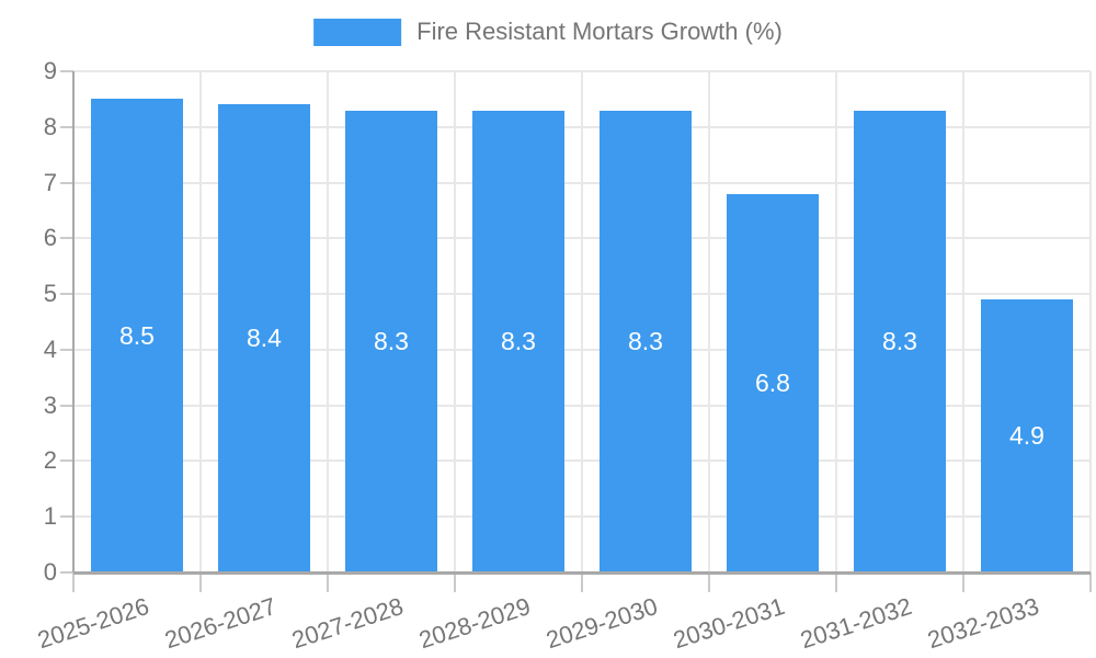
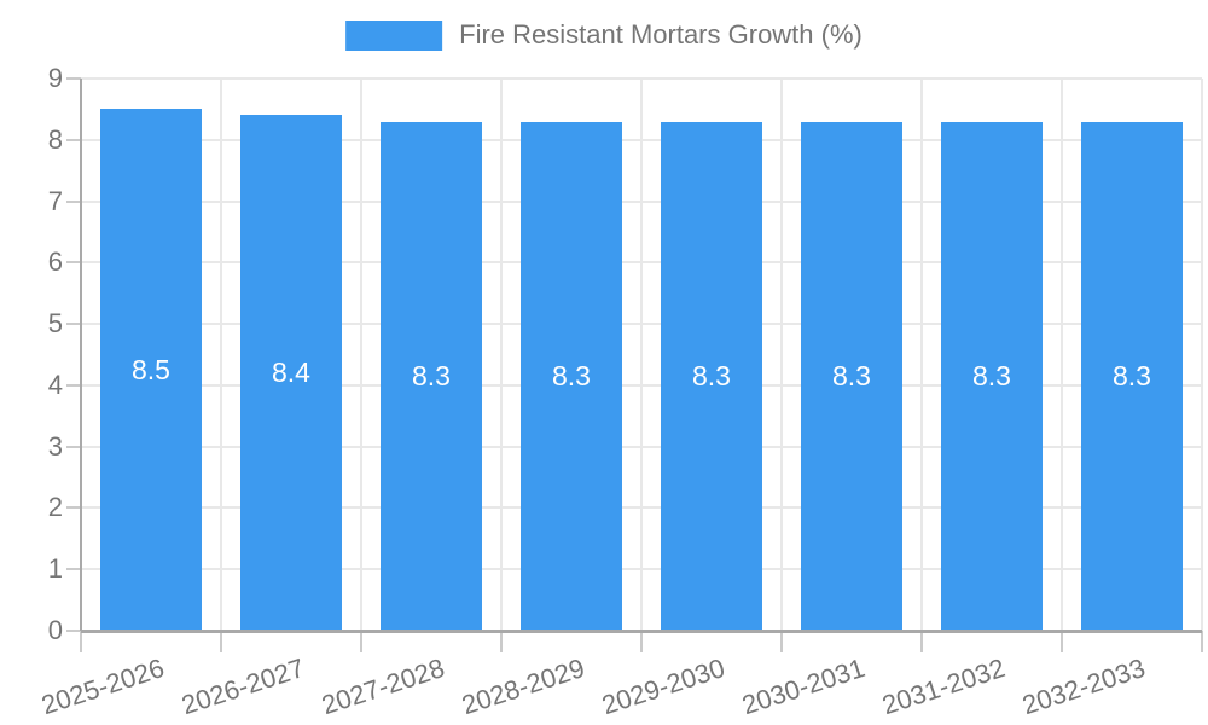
2030-2031: 6.8 -> 8.3
2032-2033: 4.9 -> 8.3
